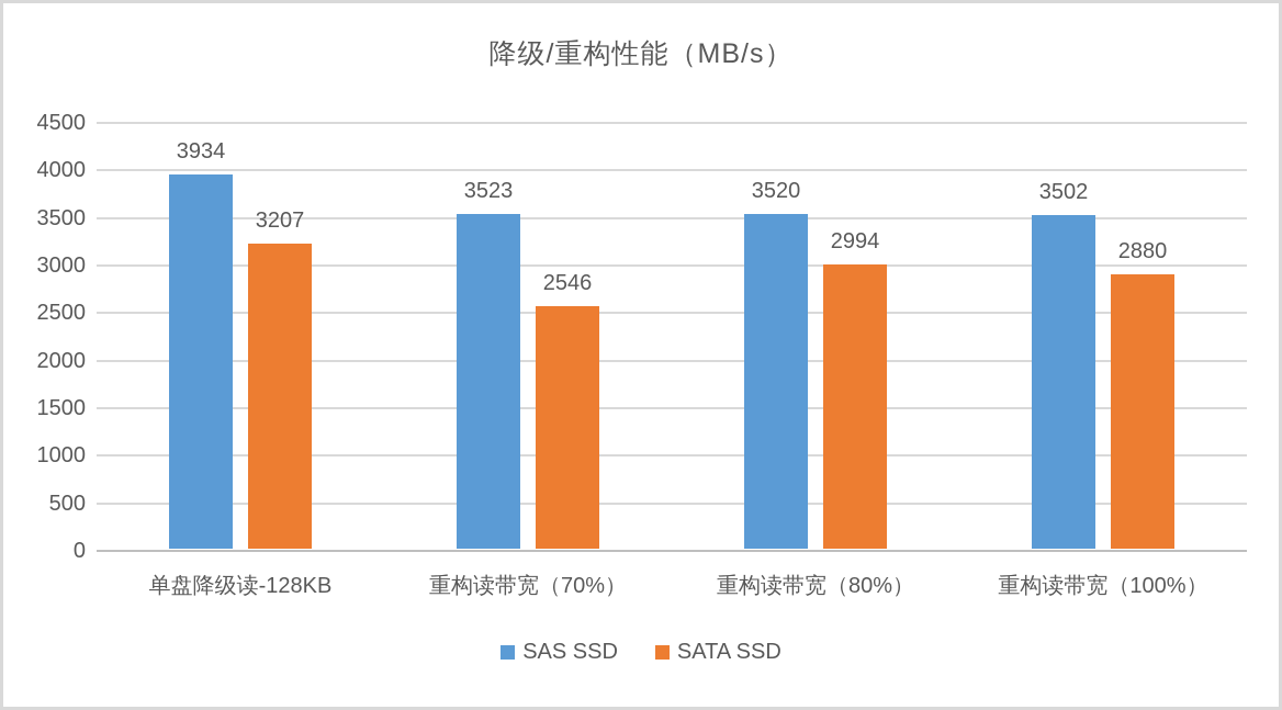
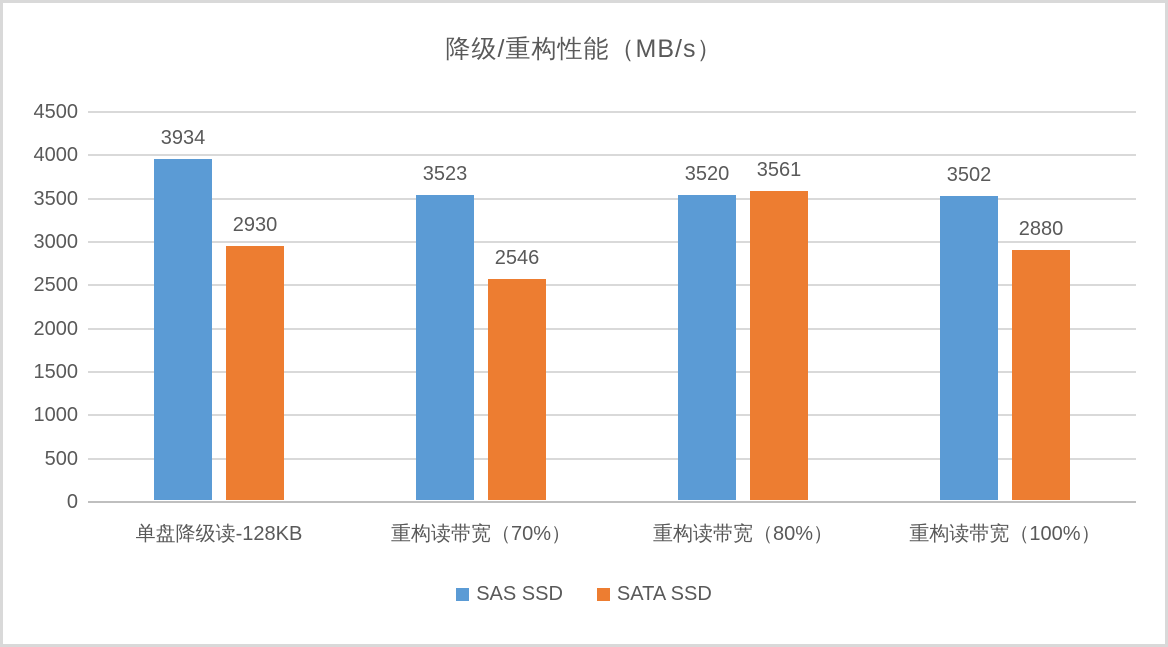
SATA SSD/单盘降级读-128KB: 3207 -> 2930
SATA SSD/重构读带宽（80%）: 2994 -> 3561
